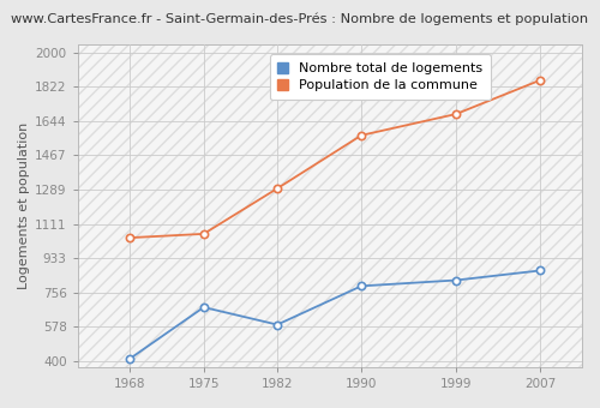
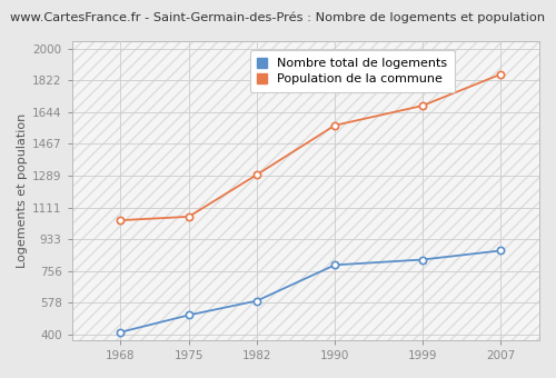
Nombre total de logements/1975: 680 -> 510
